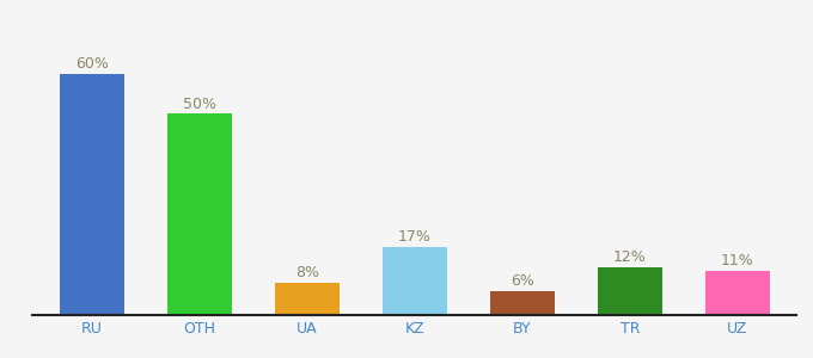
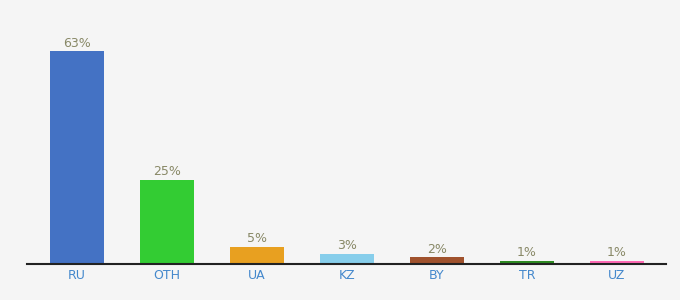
RU: 60% -> 63%
OTH: 50% -> 25%
UA: 8% -> 5%
KZ: 17% -> 3%
BY: 6% -> 2%
TR: 12% -> 1%
UZ: 11% -> 1%
